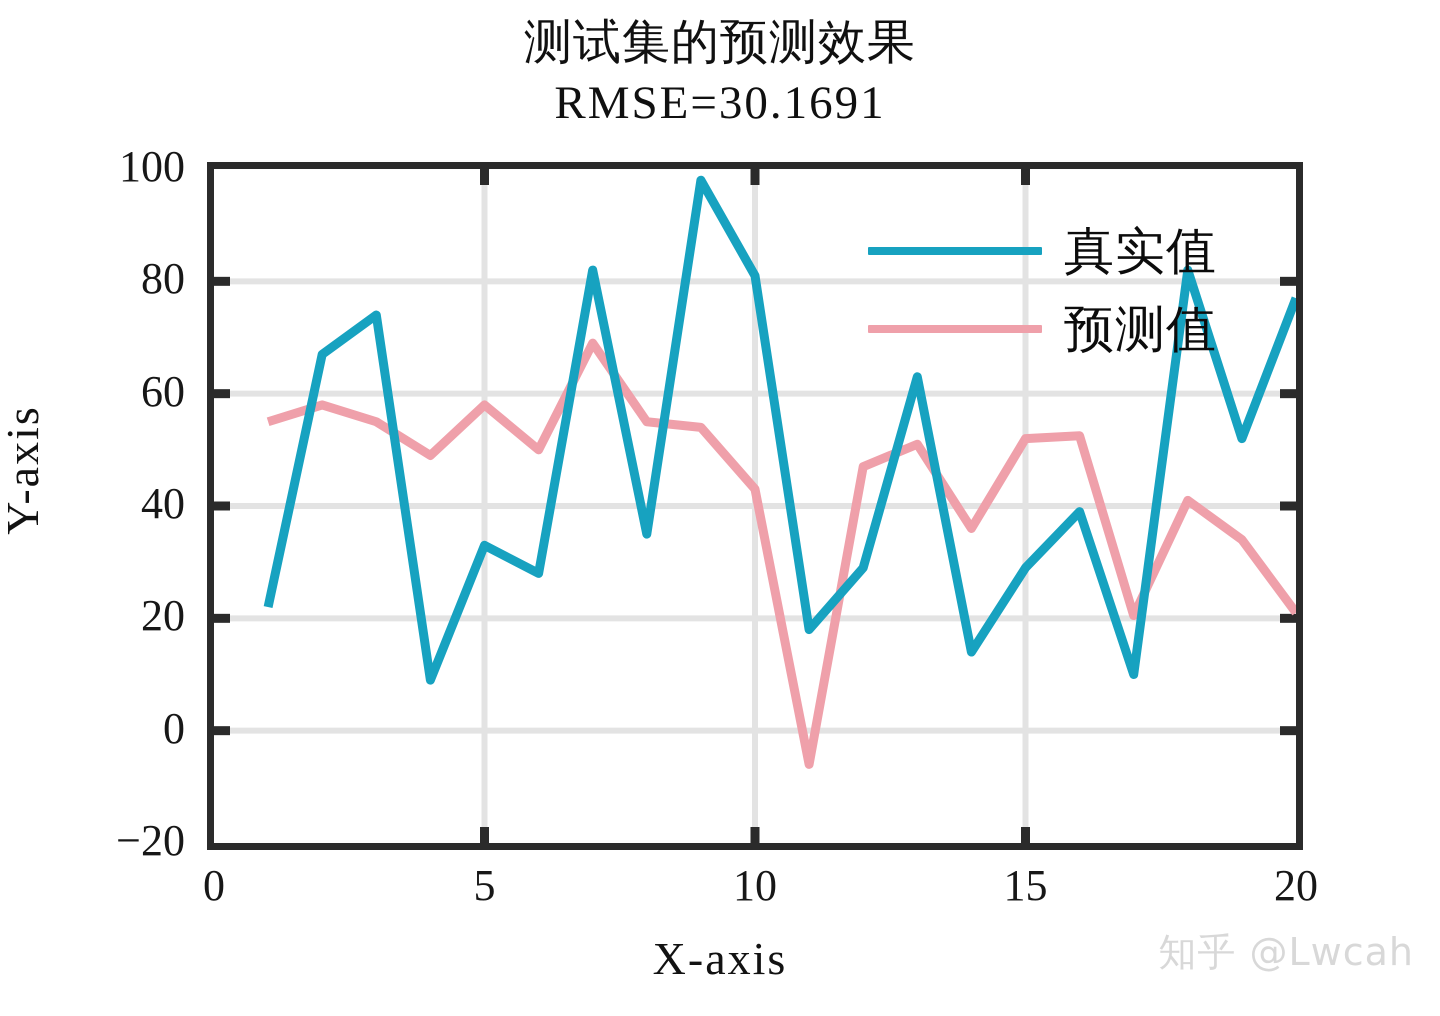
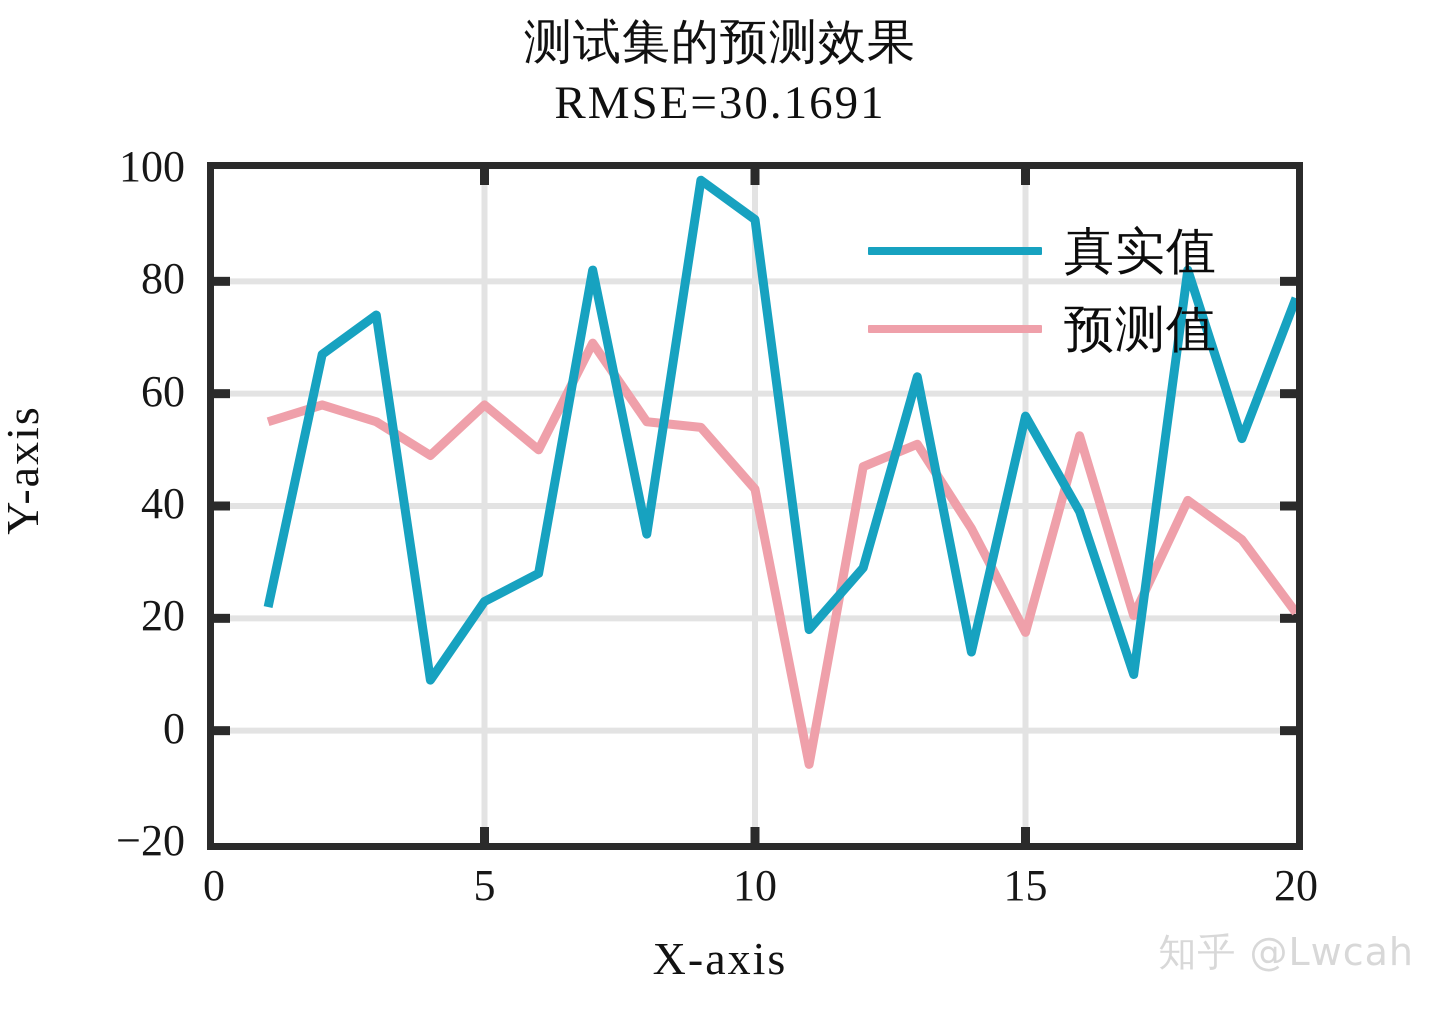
真实值/5: 33 -> 23
真实值/10: 81 -> 91
真实值/15: 29 -> 56
预测值/15: 52 -> 18
